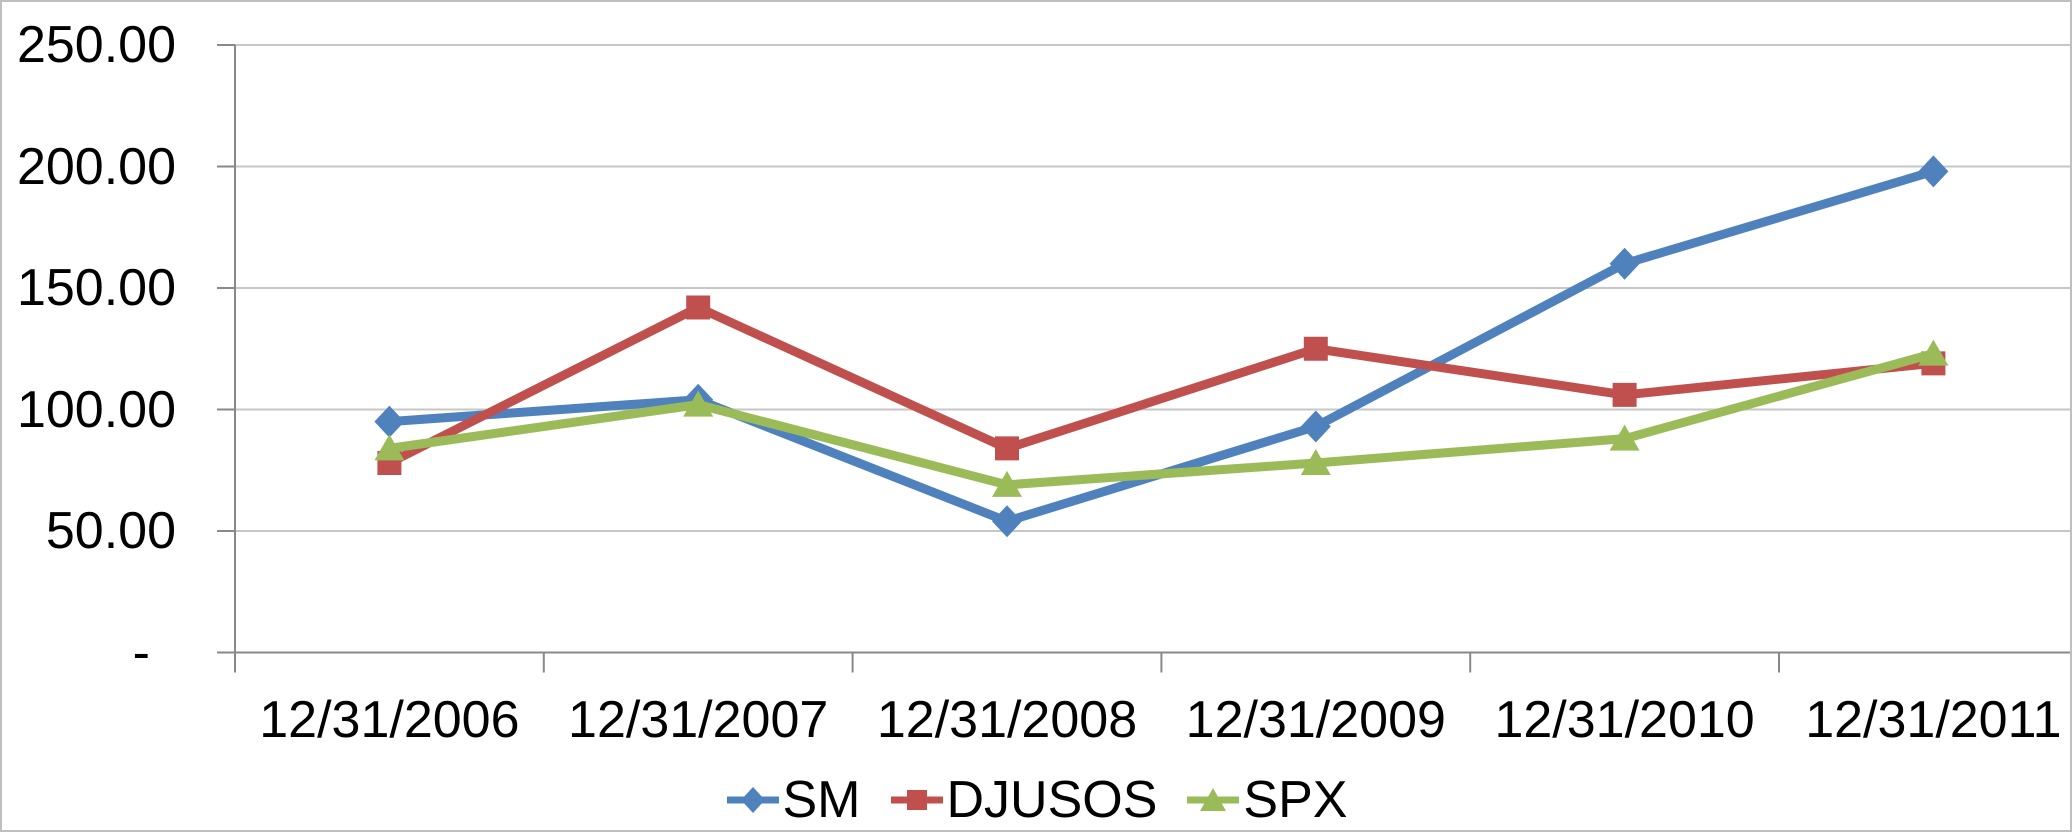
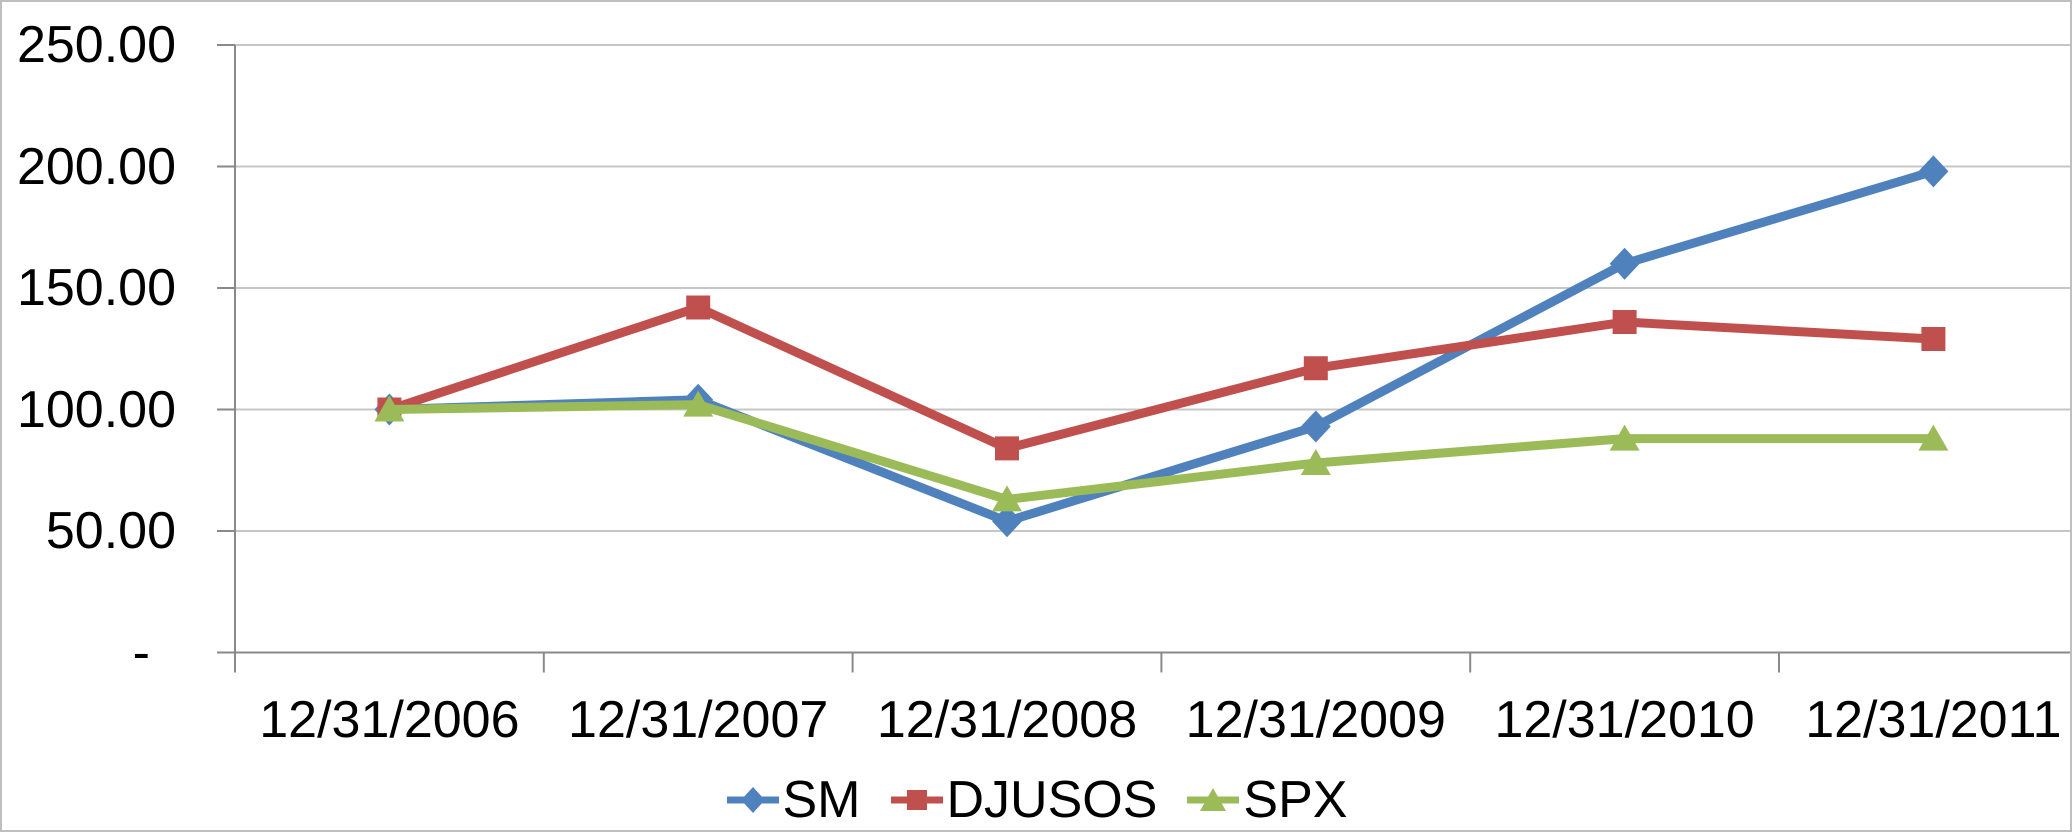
SM/12/31/2006: 95 -> 100
DJUSOS/12/31/2006: 78 -> 100
SPX/12/31/2006: 84 -> 100
SPX/12/31/2008: 69 -> 63
DJUSOS/12/31/2009: 125 -> 117
DJUSOS/12/31/2010: 106 -> 136
DJUSOS/12/31/2011: 119 -> 129
SPX/12/31/2011: 123 -> 88
